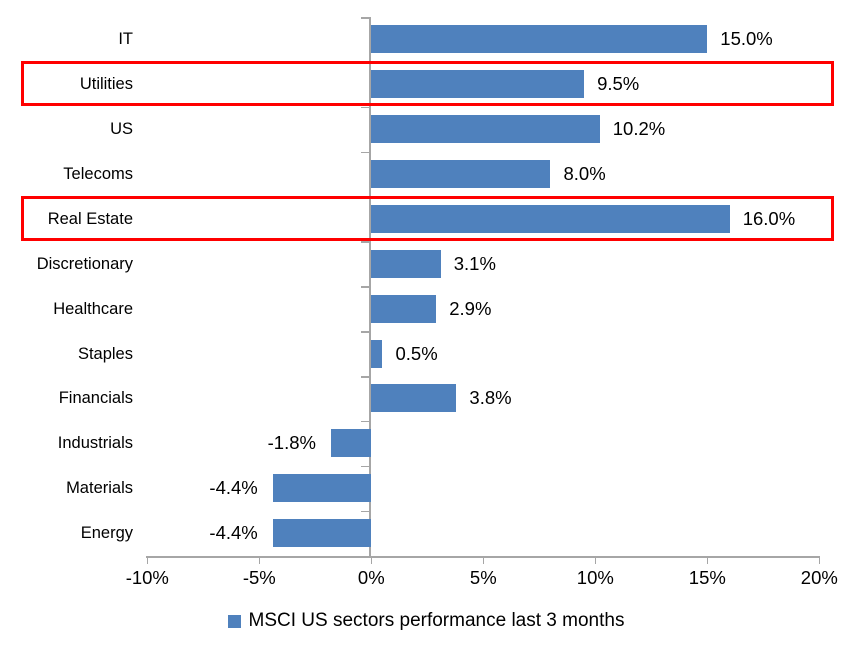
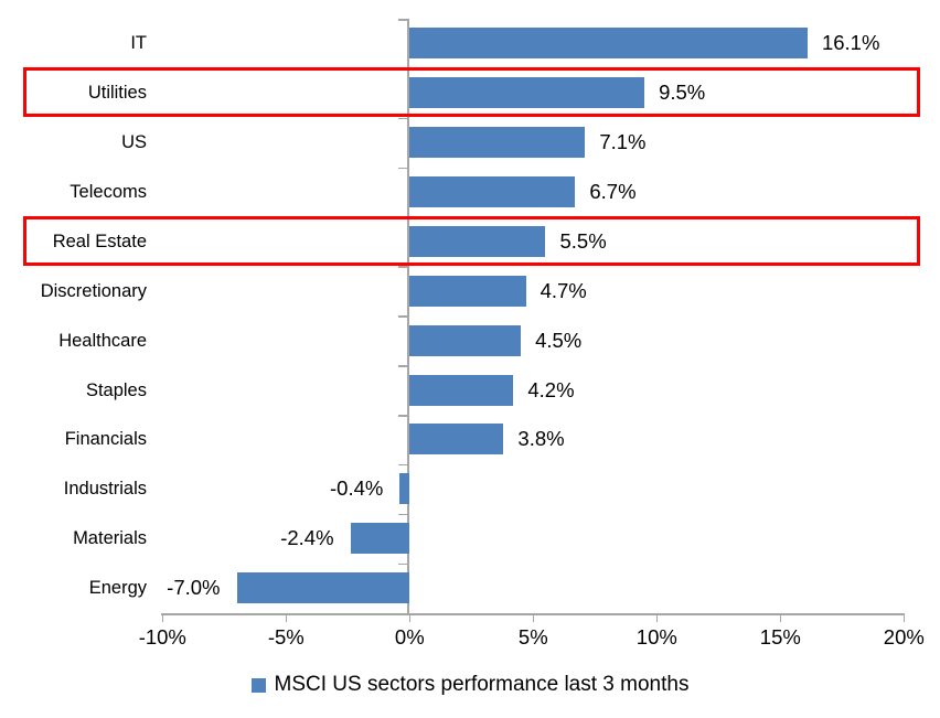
IT: 15.0% -> 16.1%
US: 10.2% -> 7.1%
Telecoms: 8.0% -> 6.7%
Real Estate: 16.0% -> 5.5%
Discretionary: 3.1% -> 4.7%
Healthcare: 2.9% -> 4.5%
Staples: 0.5% -> 4.2%
Industrials: -1.8% -> -0.4%
Materials: -4.4% -> -2.4%
Energy: -4.4% -> -7.0%
